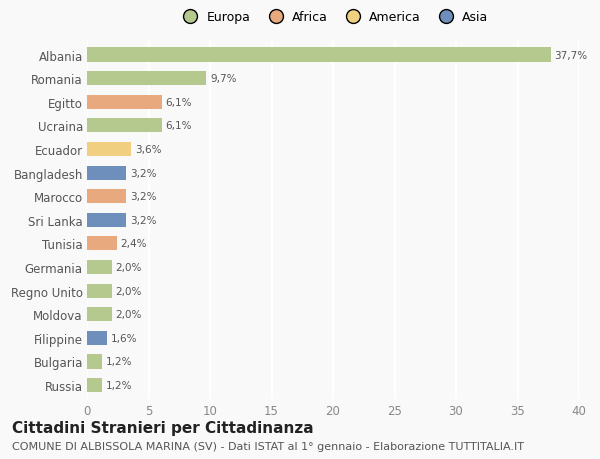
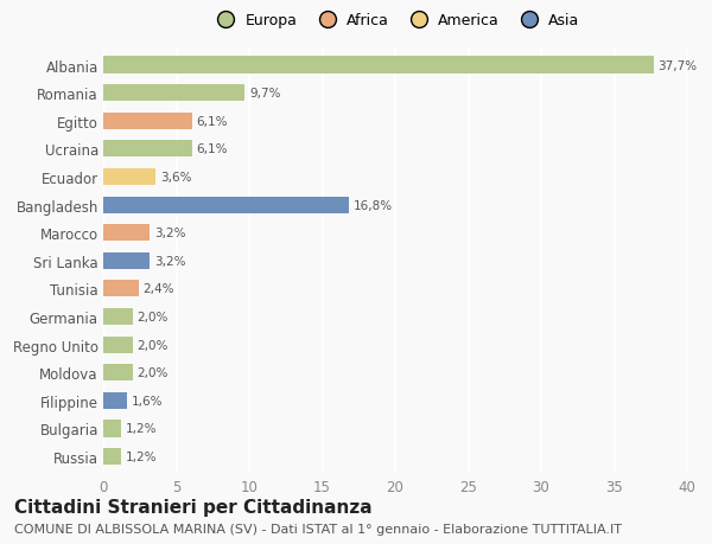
Bangladesh: 3,2% -> 16,8%
